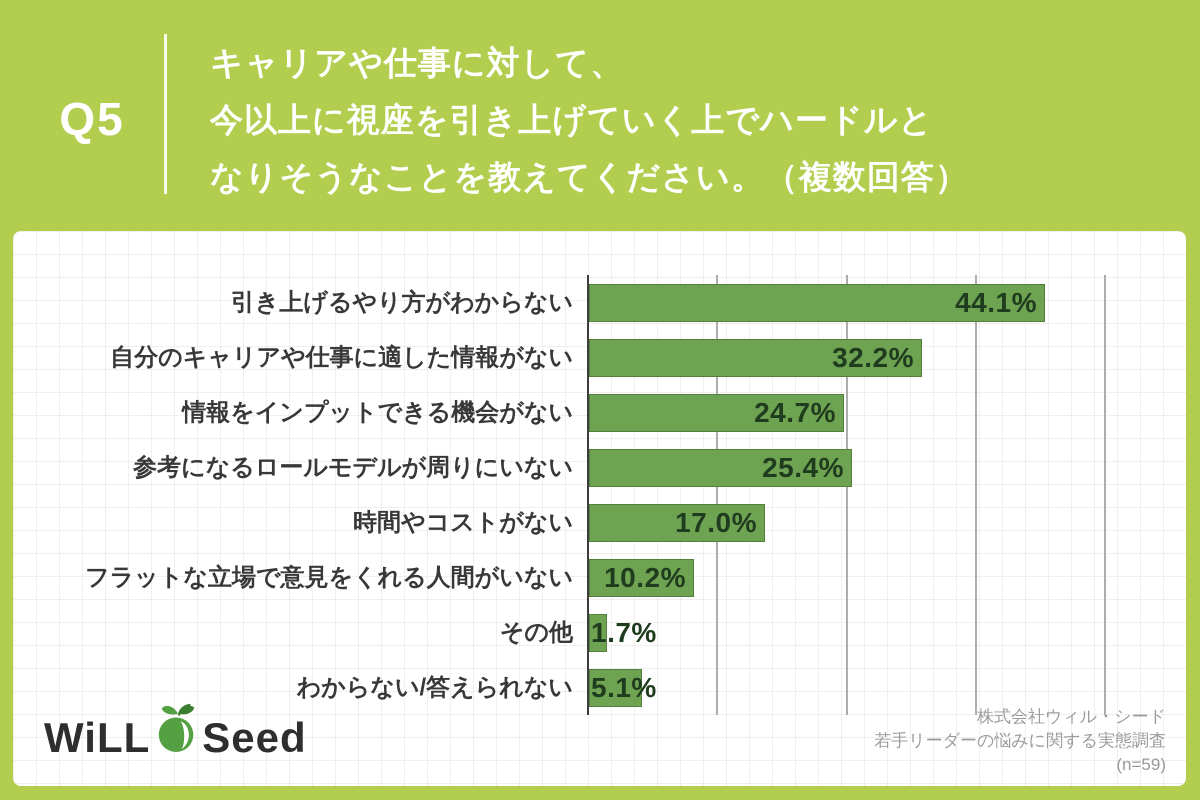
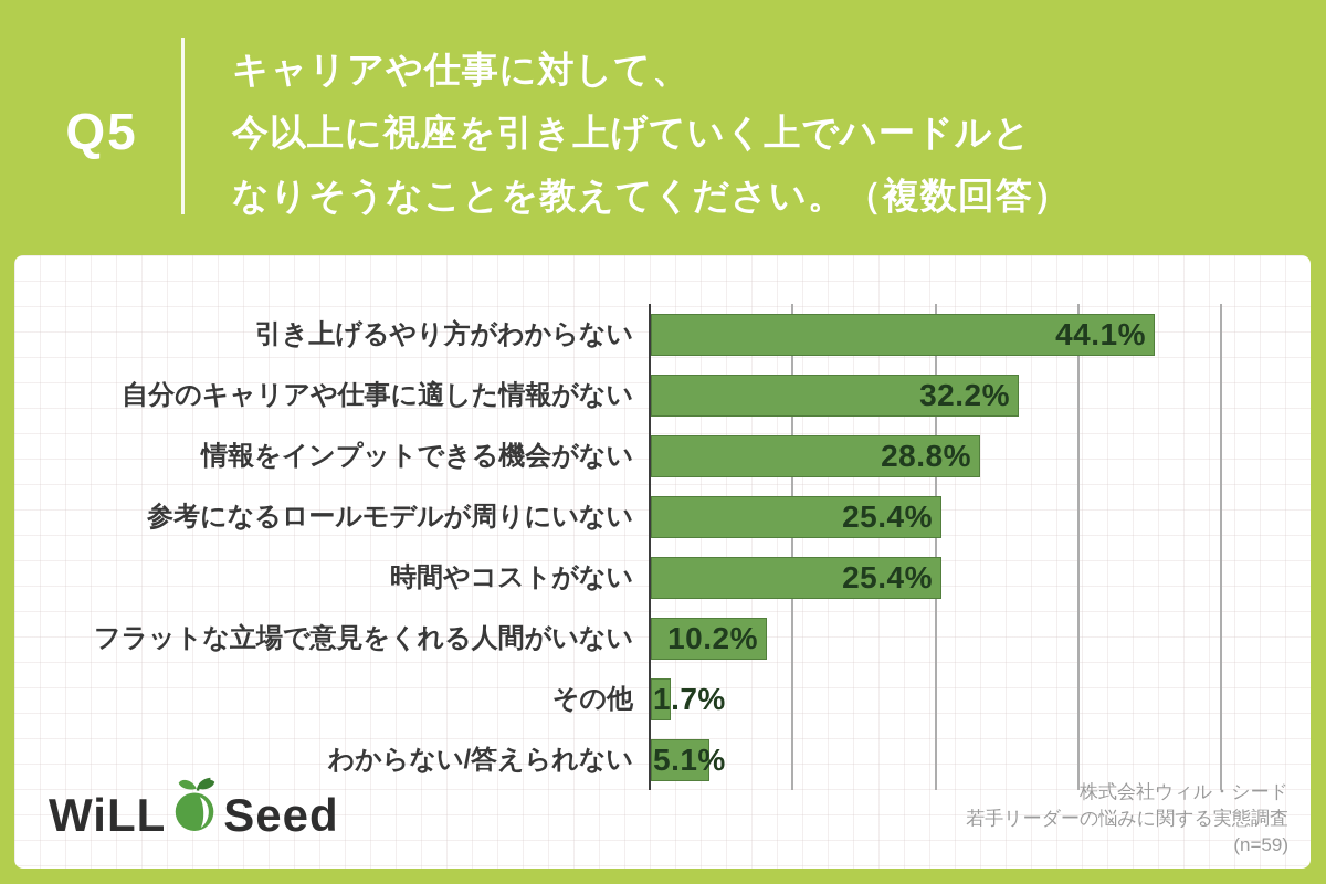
情報をインプットできる機会がない: 24.7% -> 28.8%
時間やコストがない: 17.0% -> 25.4%
